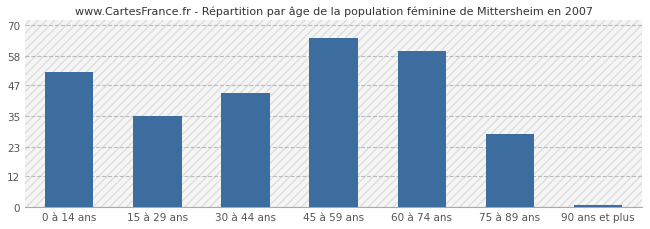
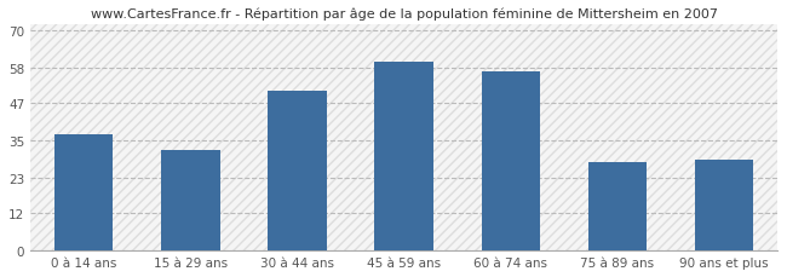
0 à 14 ans: 52 -> 37
15 à 29 ans: 35 -> 32
30 à 44 ans: 44 -> 51
45 à 59 ans: 65 -> 60
60 à 74 ans: 60 -> 57
90 ans et plus: 1 -> 29
